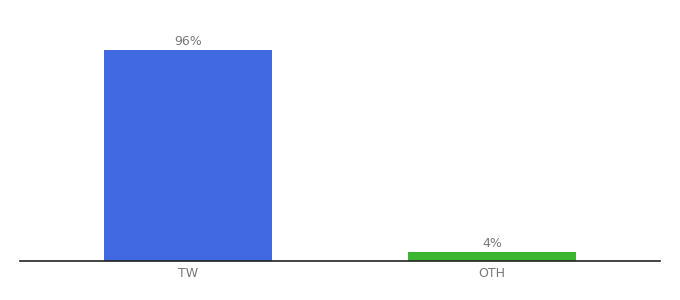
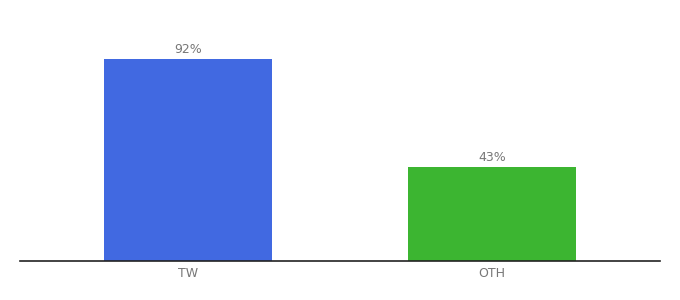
TW: 96% -> 92%
OTH: 4% -> 43%
